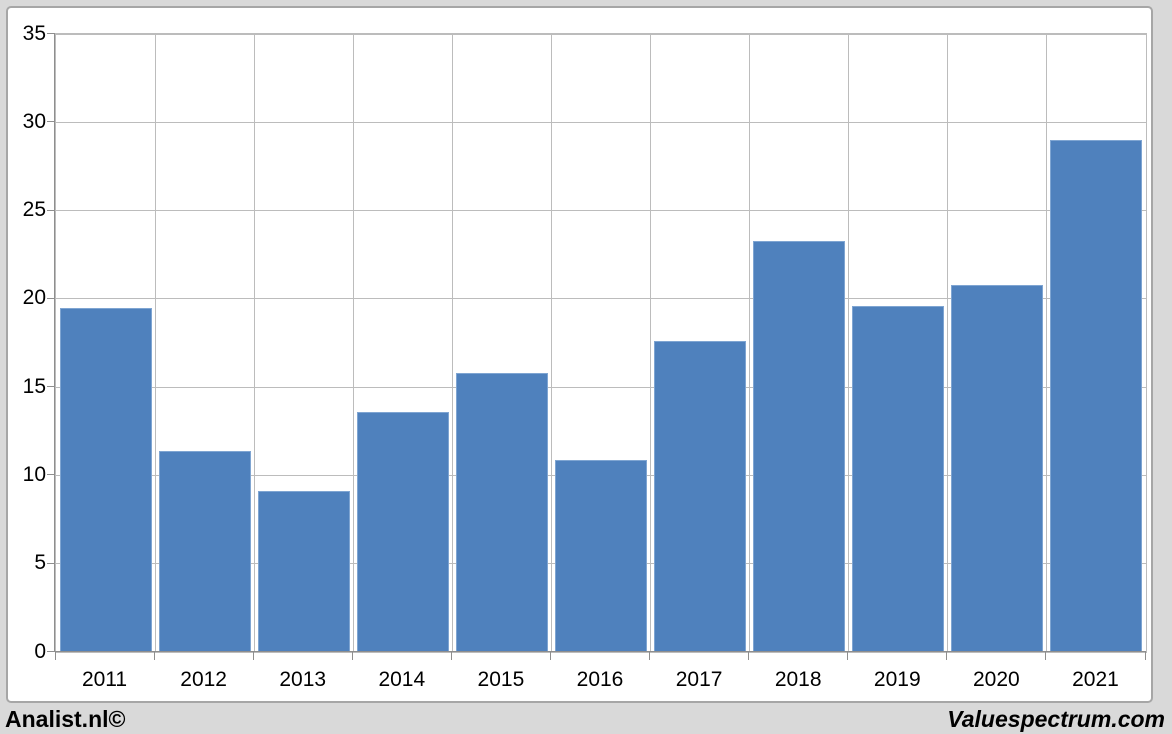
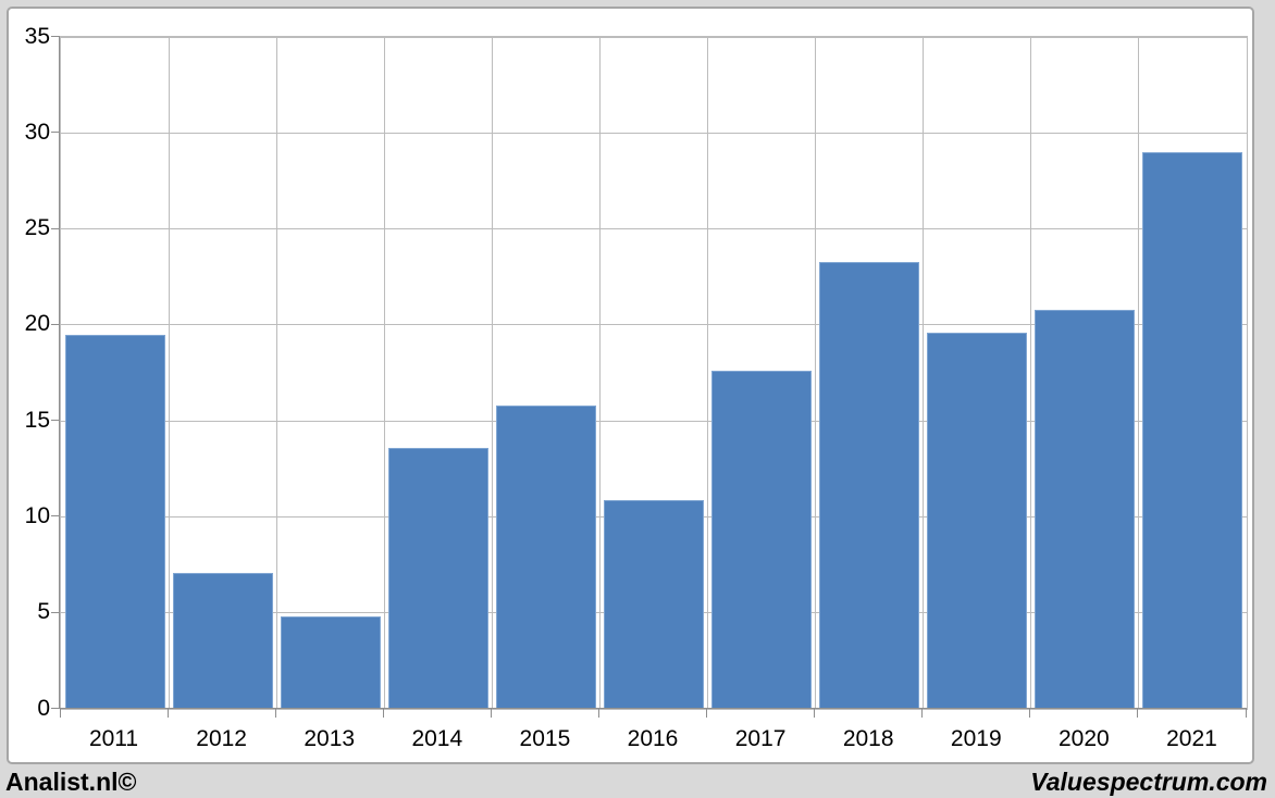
2012: 11.4 -> 7.1
2013: 9.1 -> 4.8
